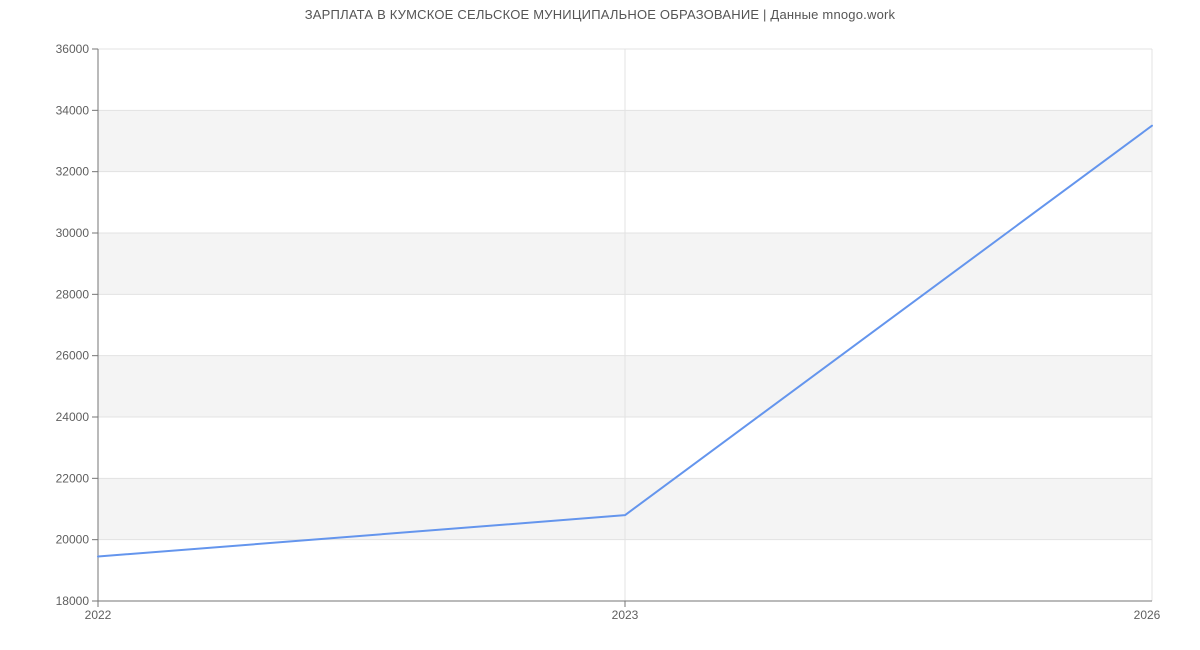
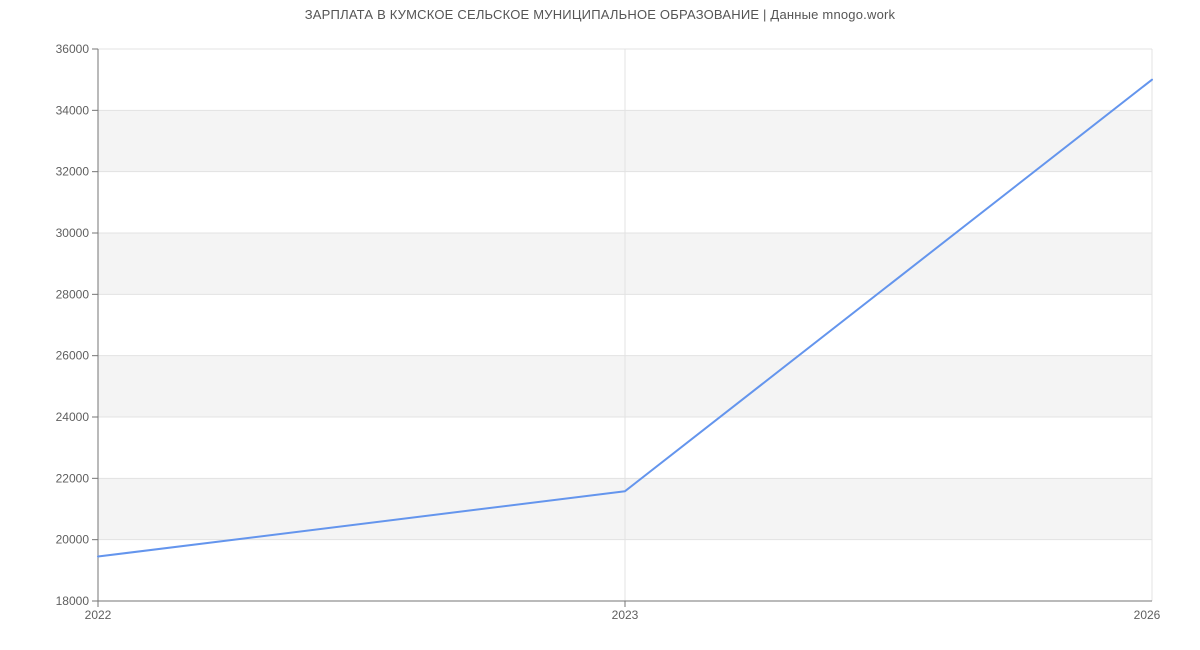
2023: 20800 -> 21600
2026: 33500 -> 35000
